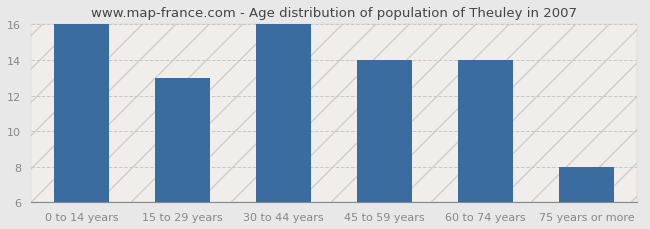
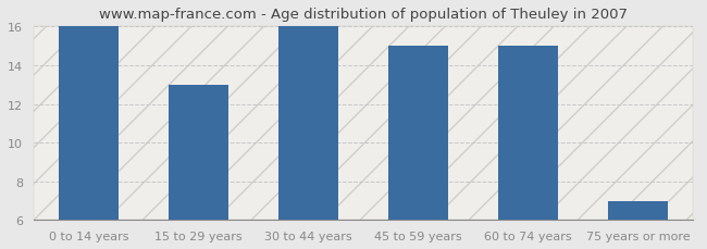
45 to 59 years: 14 -> 15
60 to 74 years: 14 -> 15
75 years or more: 8 -> 7
